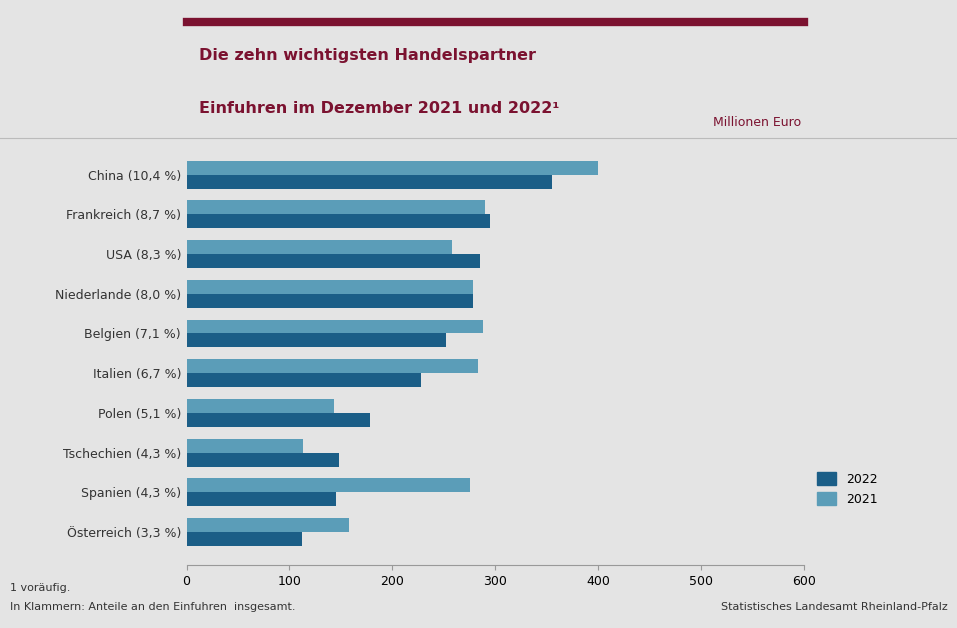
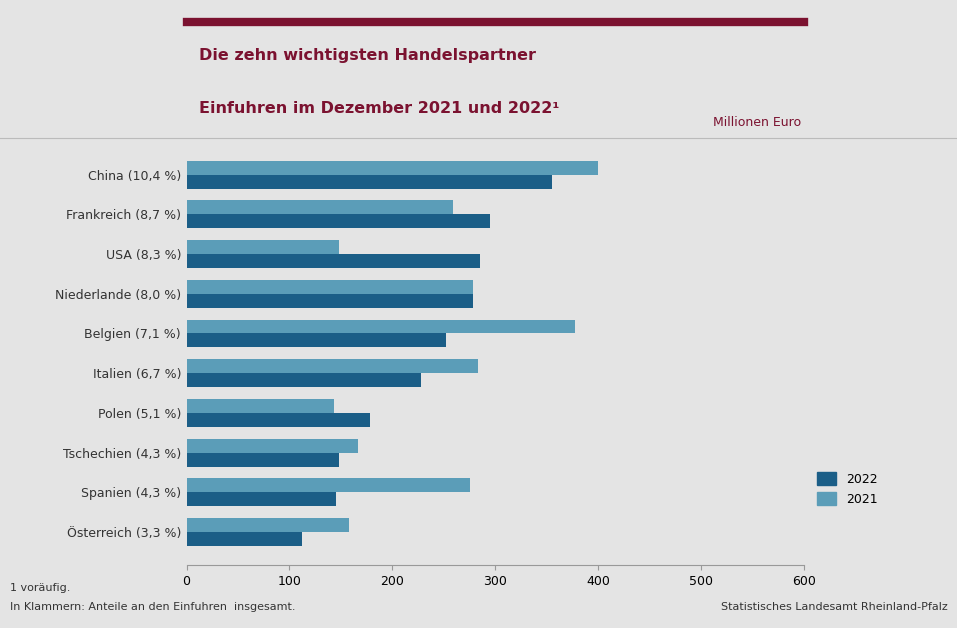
2021/Frankreich (8,7 %): 290 -> 259
2021/USA (8,3 %): 258 -> 148
2021/Belgien (7,1 %): 288 -> 378
2021/Tschechien (4,3 %): 113 -> 167
